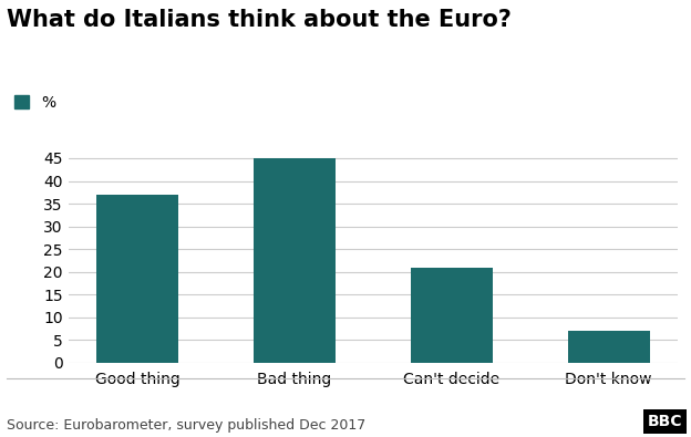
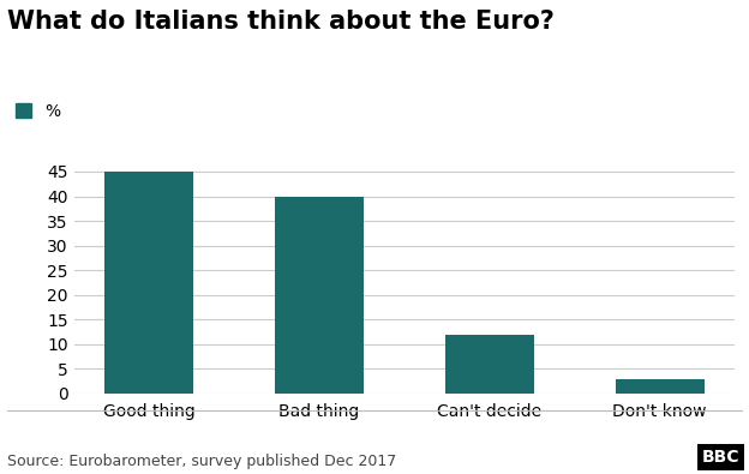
Good thing: 37 -> 45
Bad thing: 45 -> 40
Can't decide: 21 -> 12
Don't know: 7 -> 3
